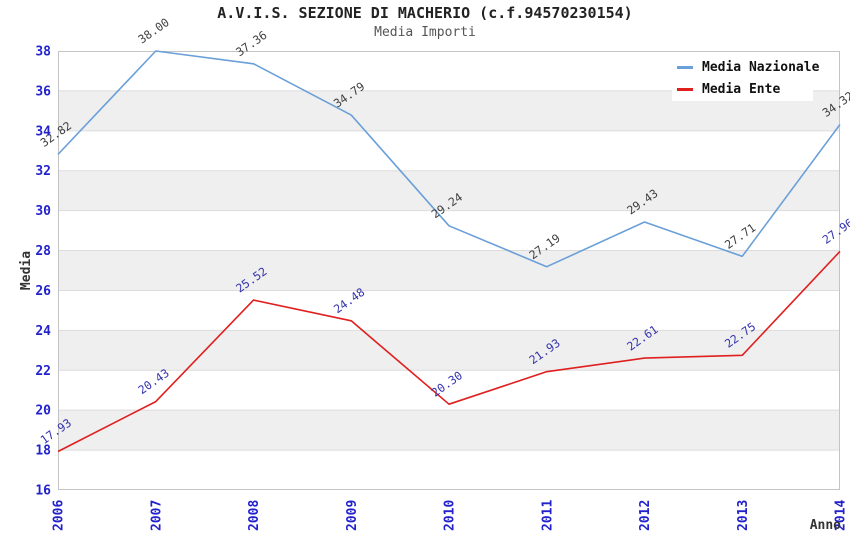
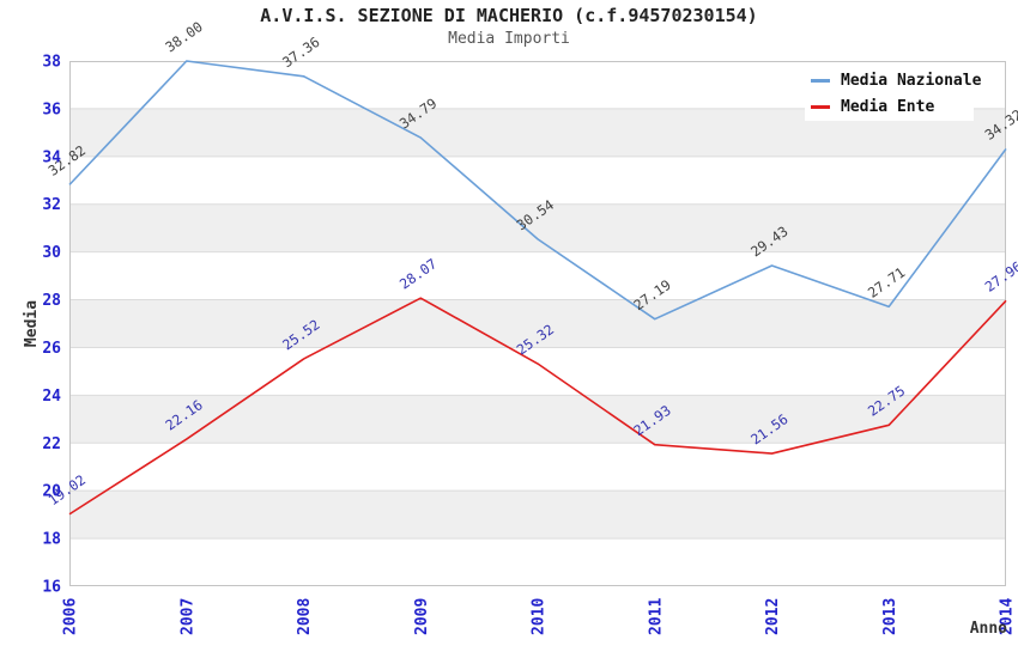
Media Ente/2006: 17.93 -> 19.02
Media Ente/2007: 20.43 -> 22.16
Media Ente/2009: 24.48 -> 28.07
Media Nazionale/2010: 29.24 -> 30.54
Media Ente/2010: 20.30 -> 25.32
Media Ente/2012: 22.61 -> 21.56
